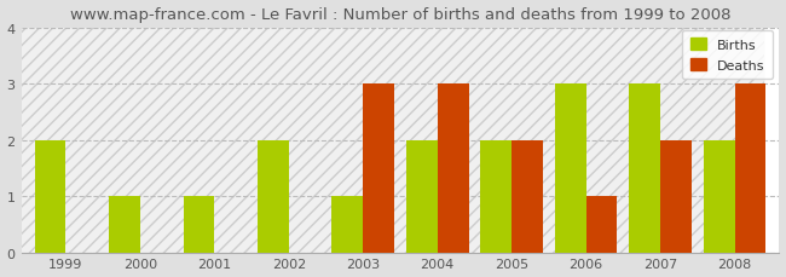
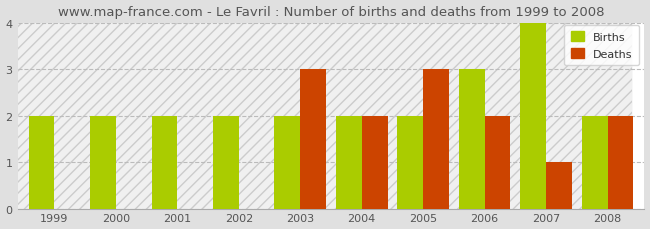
Births/2000: 1 -> 2
Births/2001: 1 -> 2
Births/2003: 1 -> 2
Deaths/2004: 3 -> 2
Deaths/2005: 2 -> 3
Deaths/2006: 1 -> 2
Births/2007: 3 -> 4
Deaths/2007: 2 -> 1
Deaths/2008: 3 -> 2
